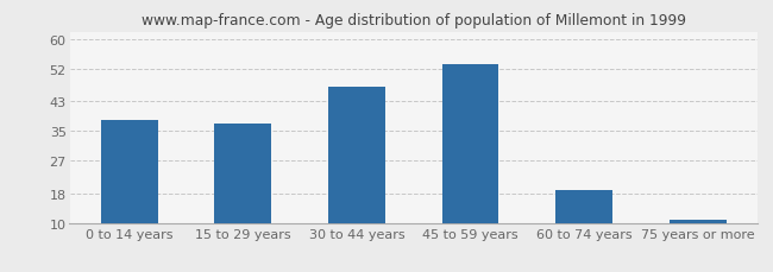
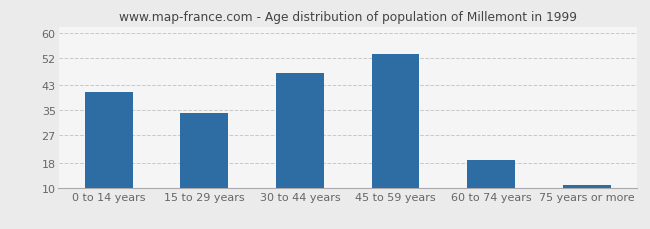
0 to 14 years: 38 -> 41
15 to 29 years: 37 -> 34
